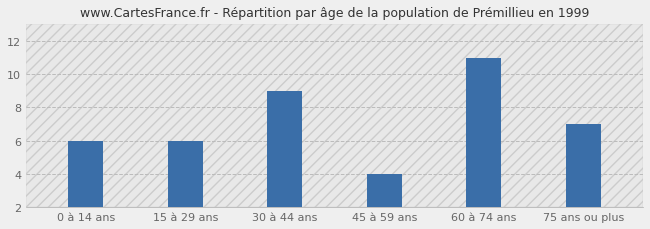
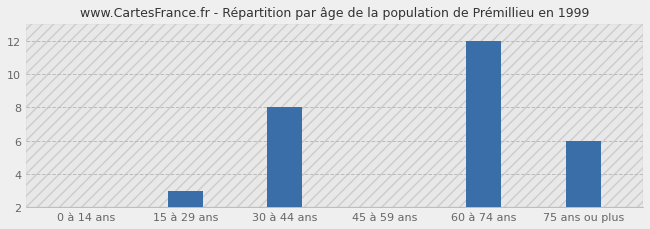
0 à 14 ans: 6 -> 2
15 à 29 ans: 6 -> 3
30 à 44 ans: 9 -> 8
45 à 59 ans: 4 -> 2
60 à 74 ans: 11 -> 12
75 ans ou plus: 7 -> 6
